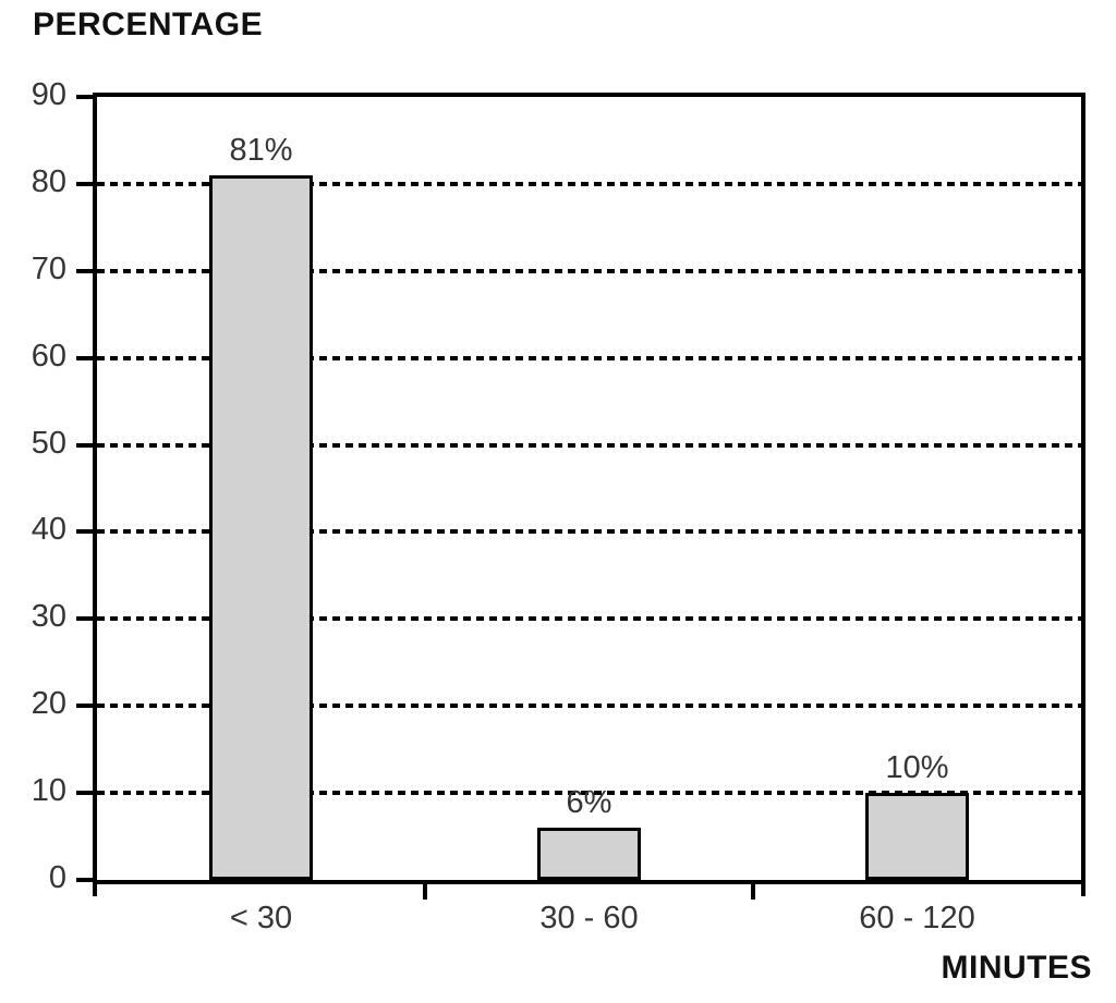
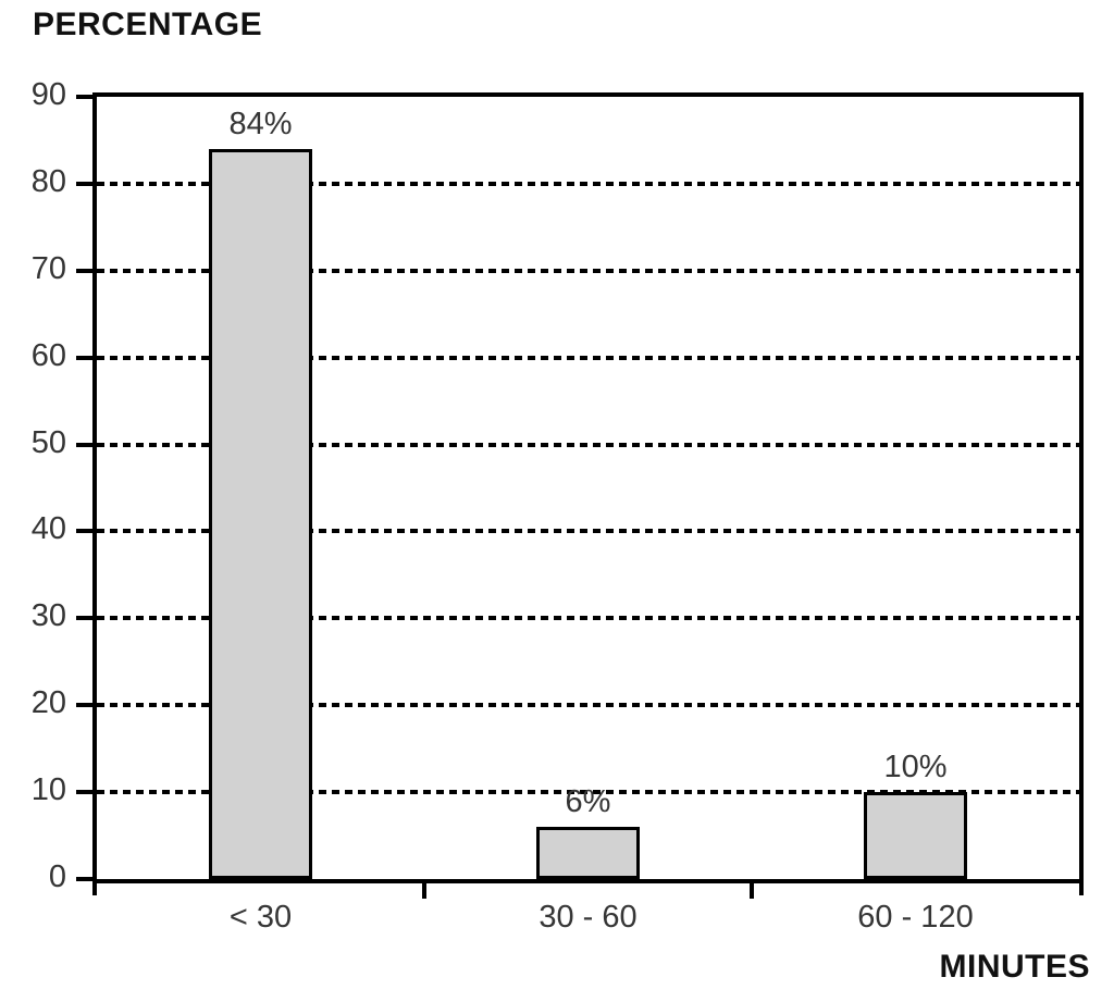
< 30: 81% -> 84%
